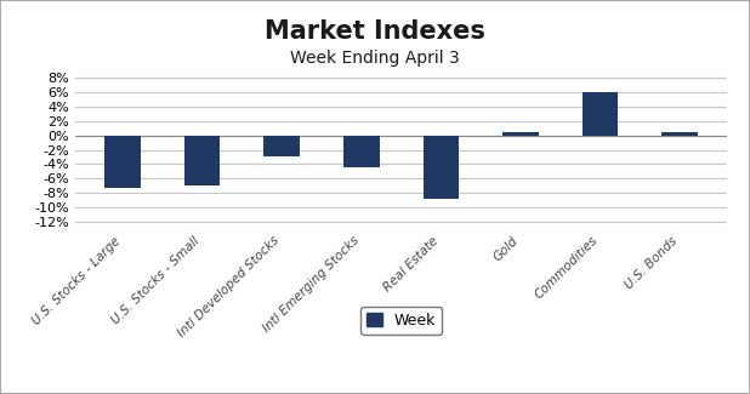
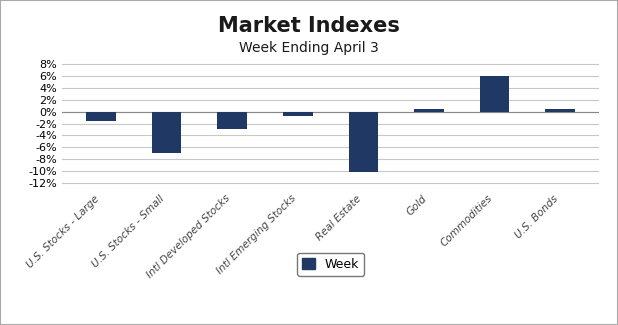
U.S. Stocks - Large: -7.4% -> -1.5%
Intl Emerging Stocks: -4.4% -> -0.8%
Real Estate: -8.8% -> -10.2%
